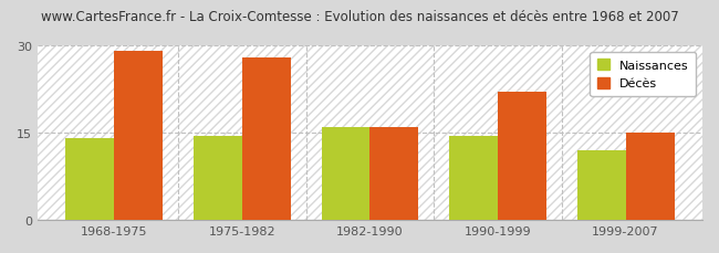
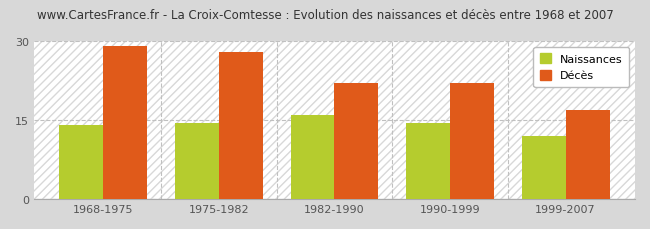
Décès/1982-1990: 16 -> 22
Décès/1999-2007: 15 -> 17
